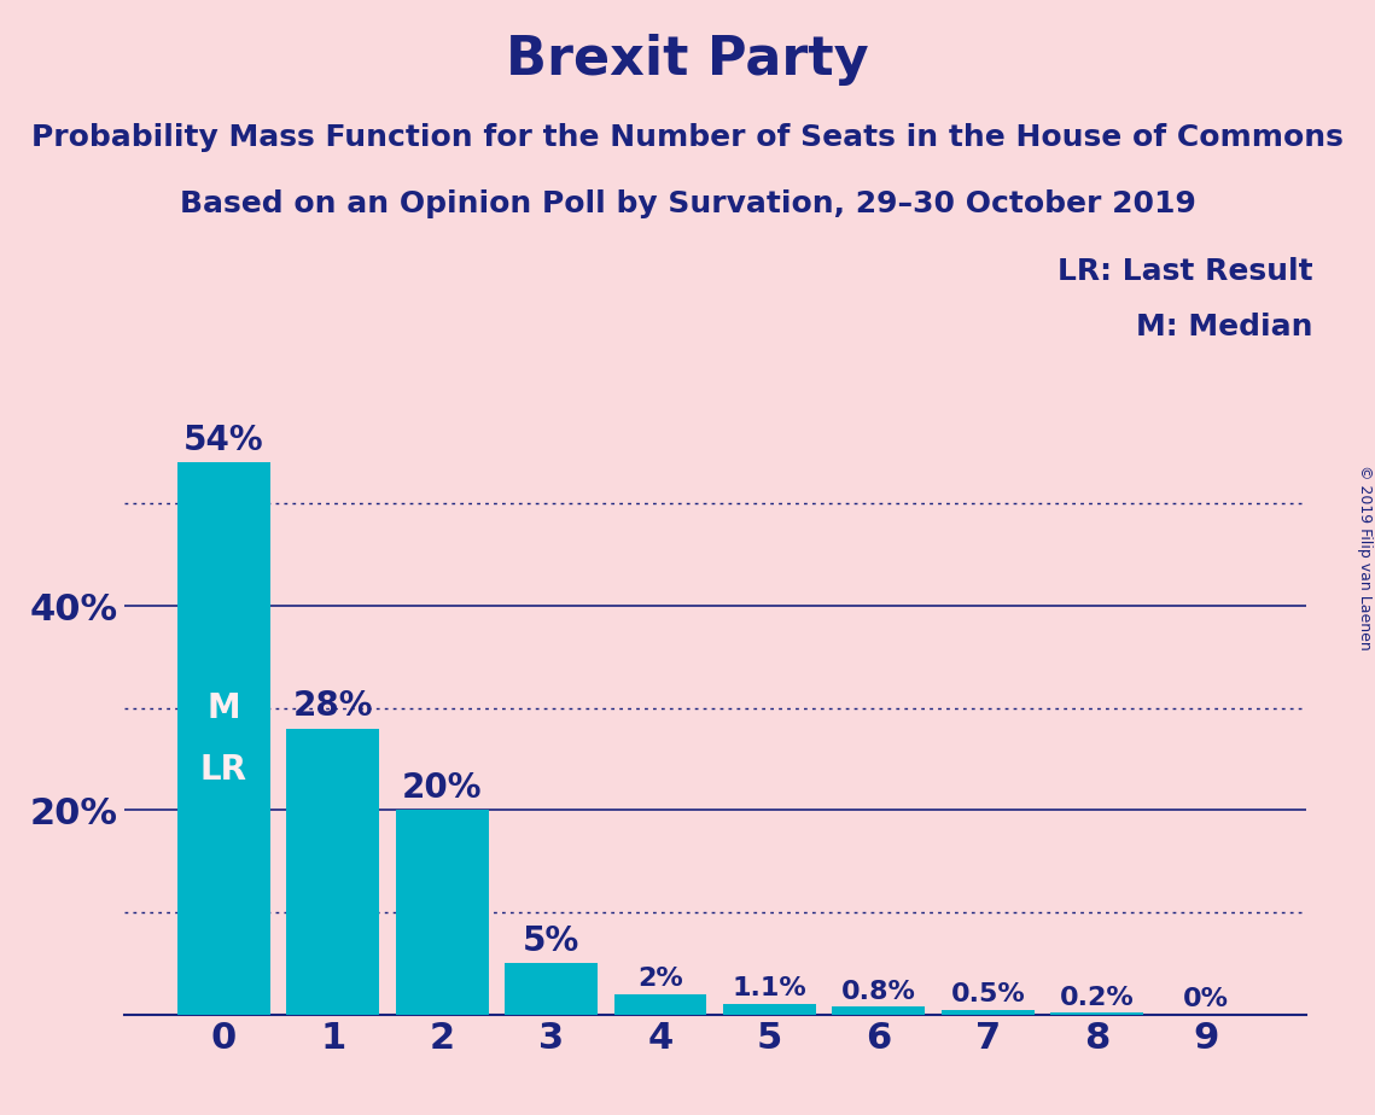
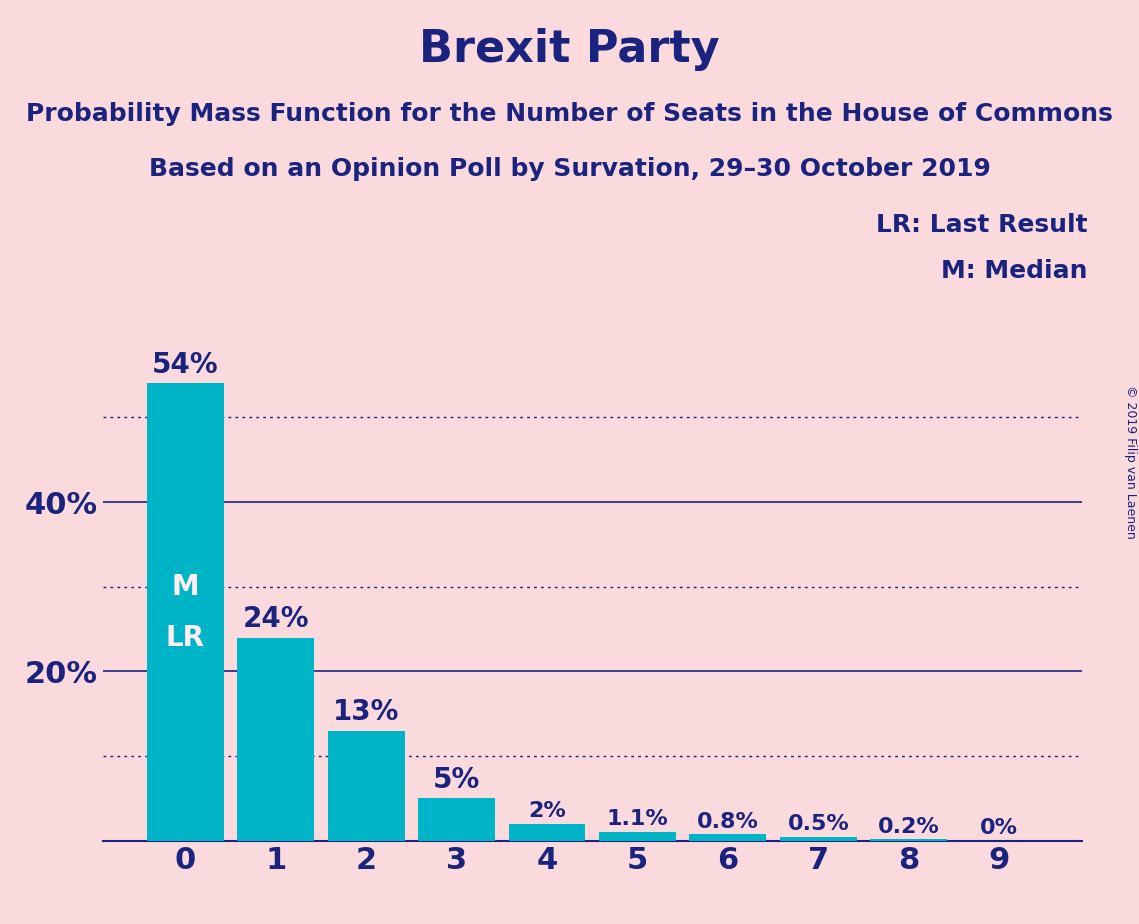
1: 28% -> 24%
2: 20% -> 13%
